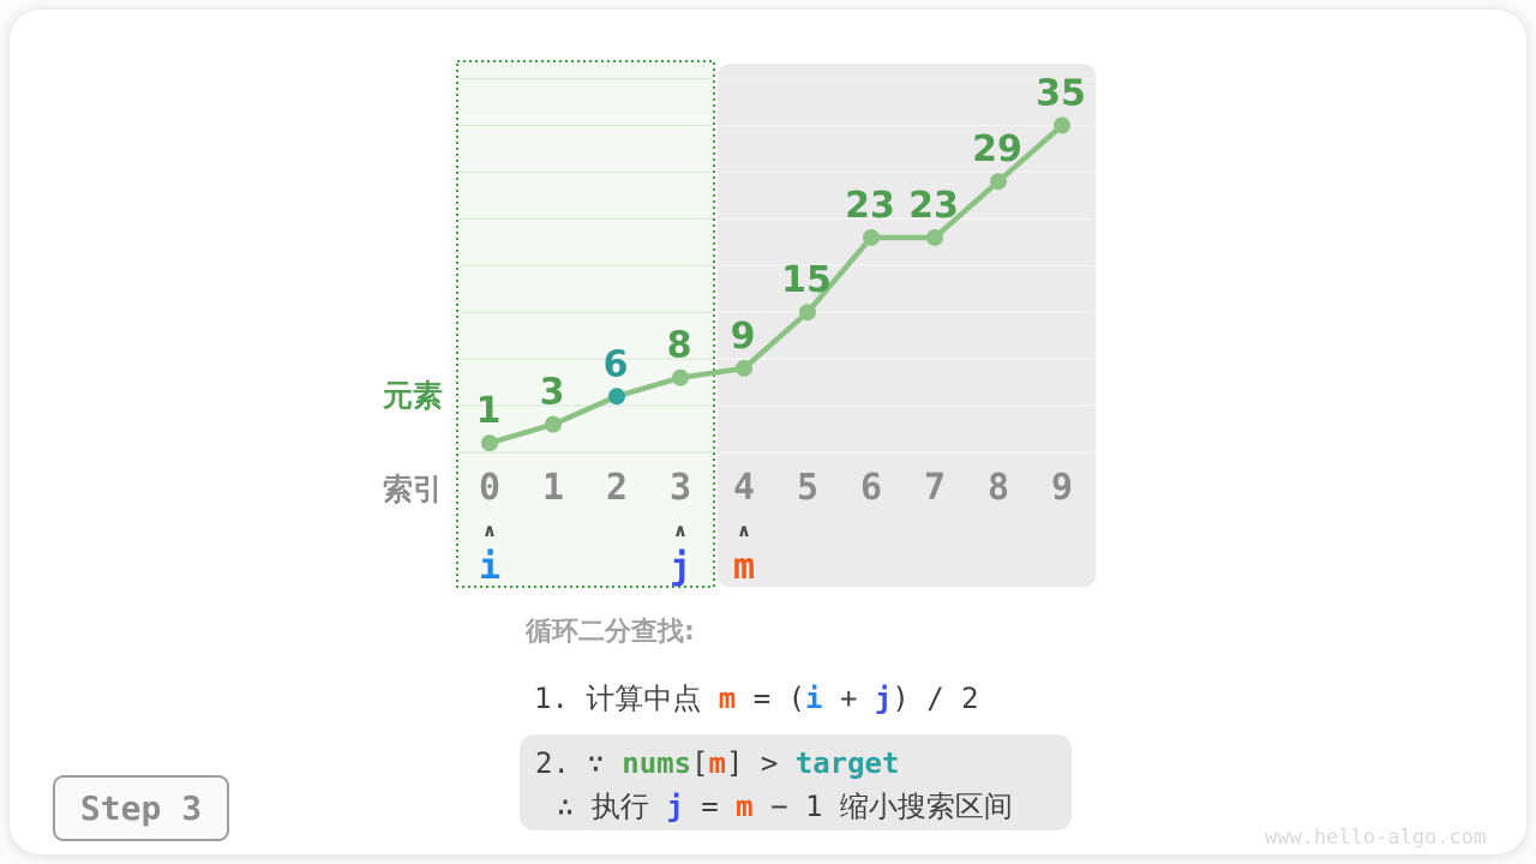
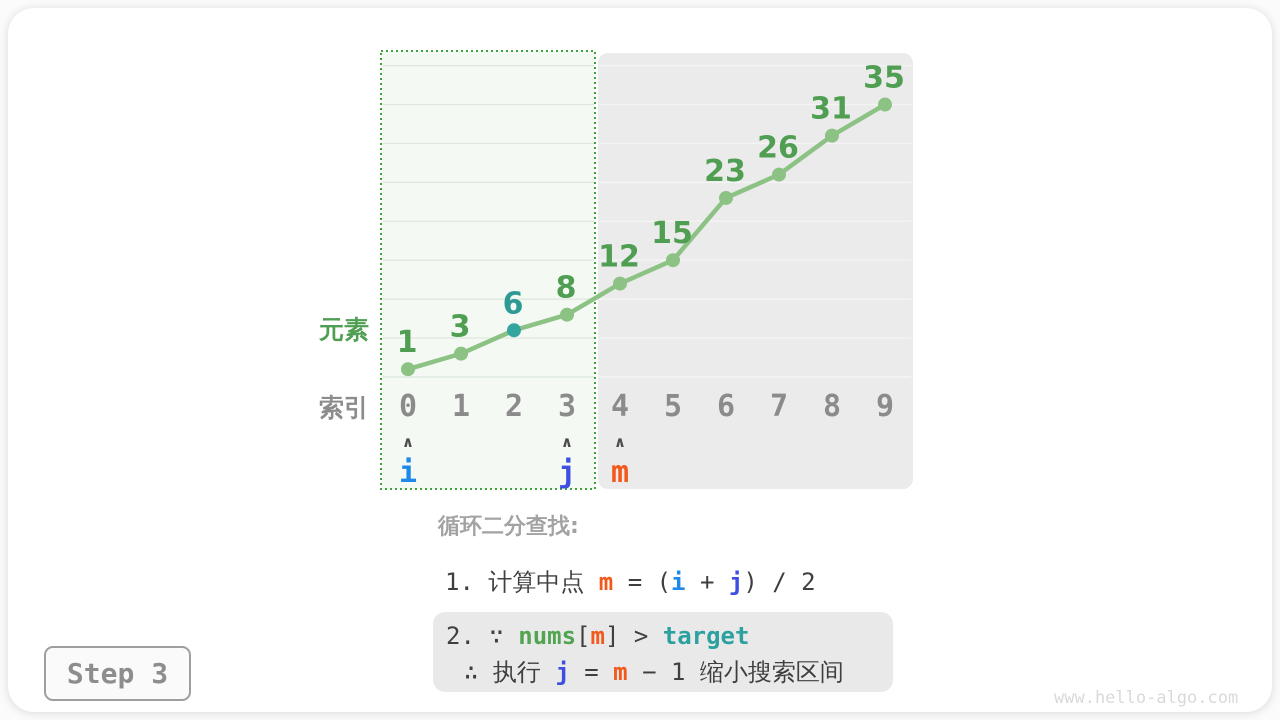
4: 9 -> 12
7: 23 -> 26
8: 29 -> 31
